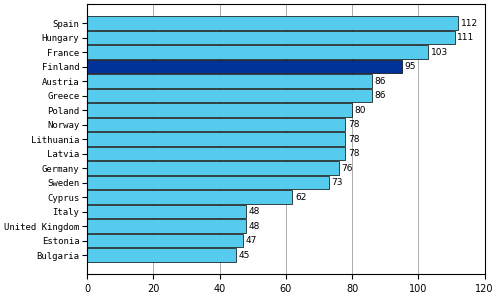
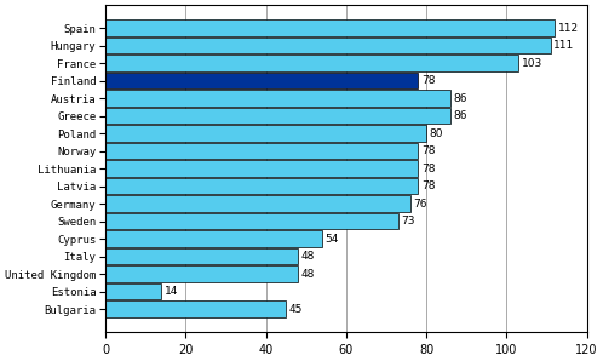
Finland: 95 -> 78
Cyprus: 62 -> 54
Estonia: 47 -> 14
